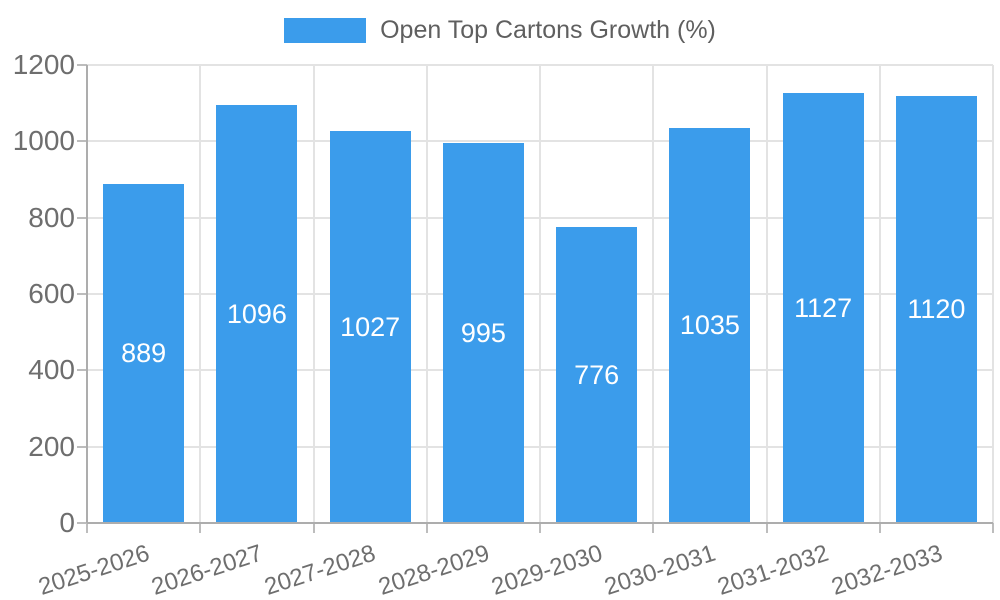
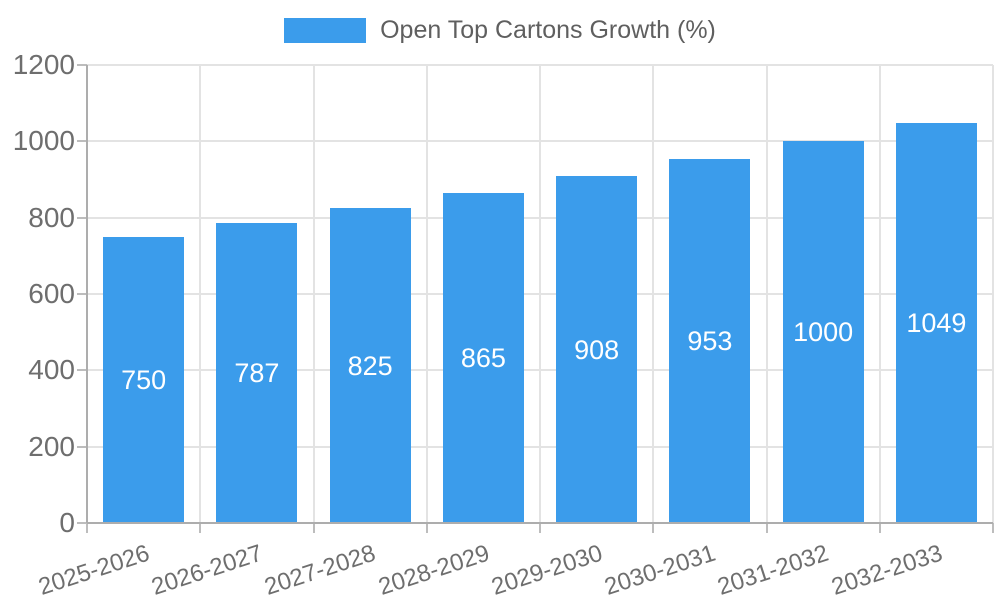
2025-2026: 889 -> 750
2026-2027: 1096 -> 787
2027-2028: 1027 -> 825
2028-2029: 995 -> 865
2029-2030: 776 -> 908
2030-2031: 1035 -> 953
2031-2032: 1127 -> 1000
2032-2033: 1120 -> 1049
